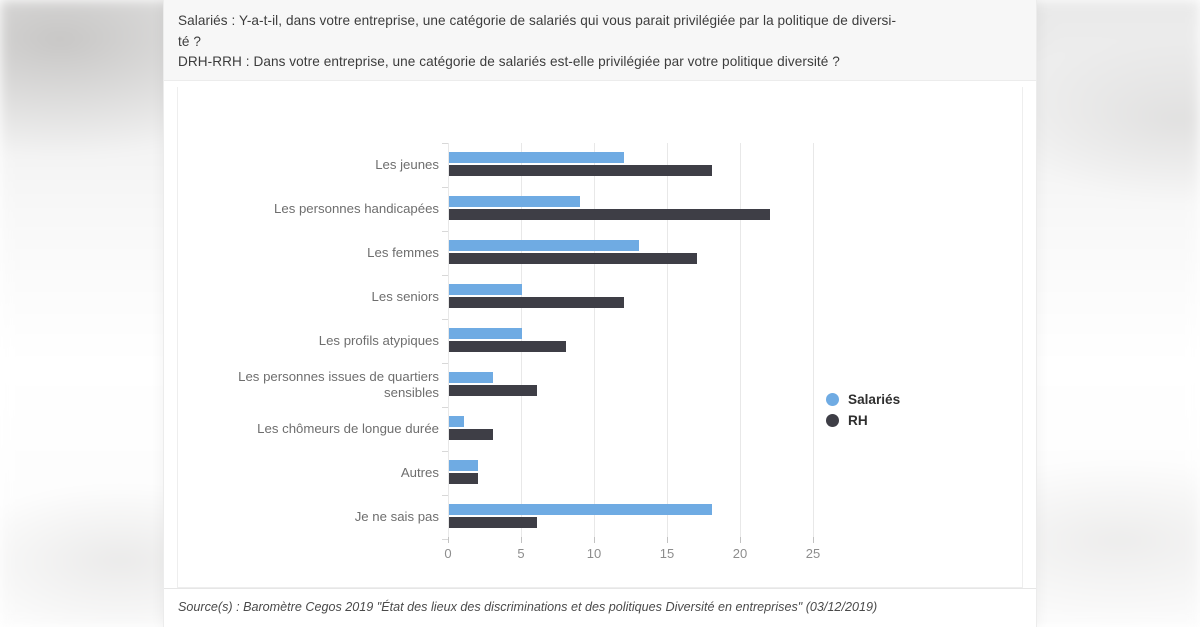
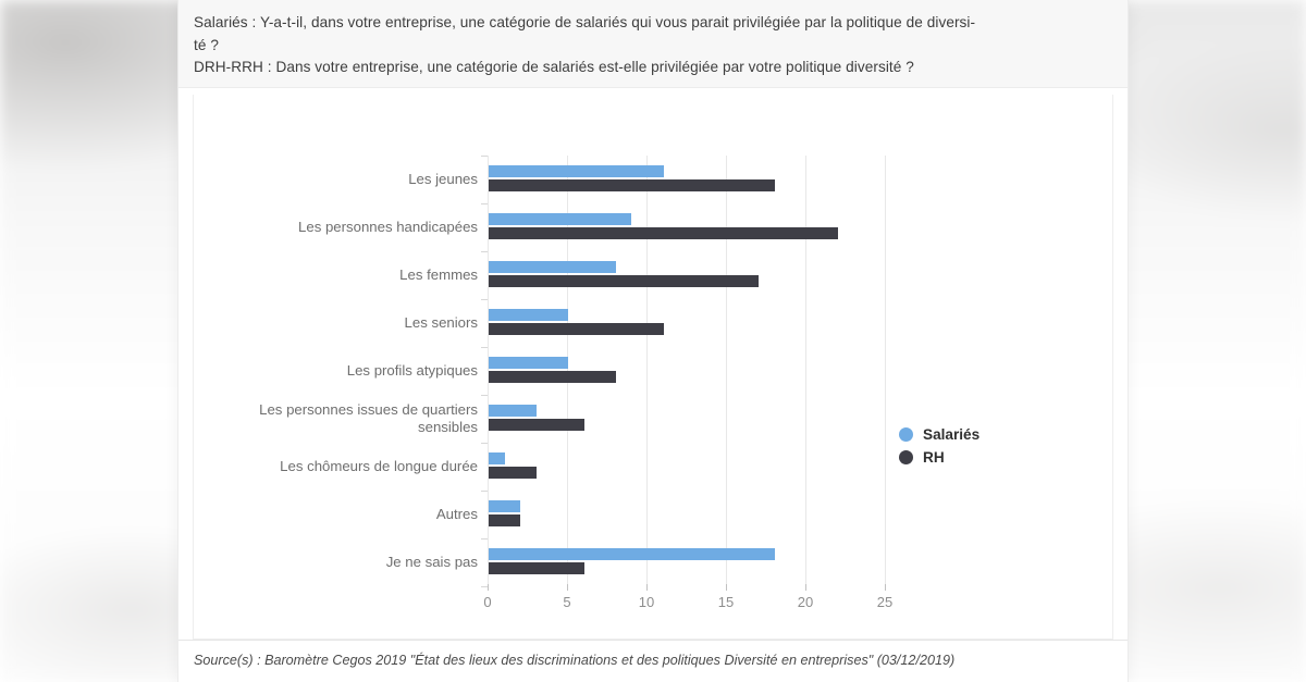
Salariés/Les jeunes: 12 -> 11
Salariés/Les femmes: 13 -> 8
RH/Les seniors: 12 -> 11
